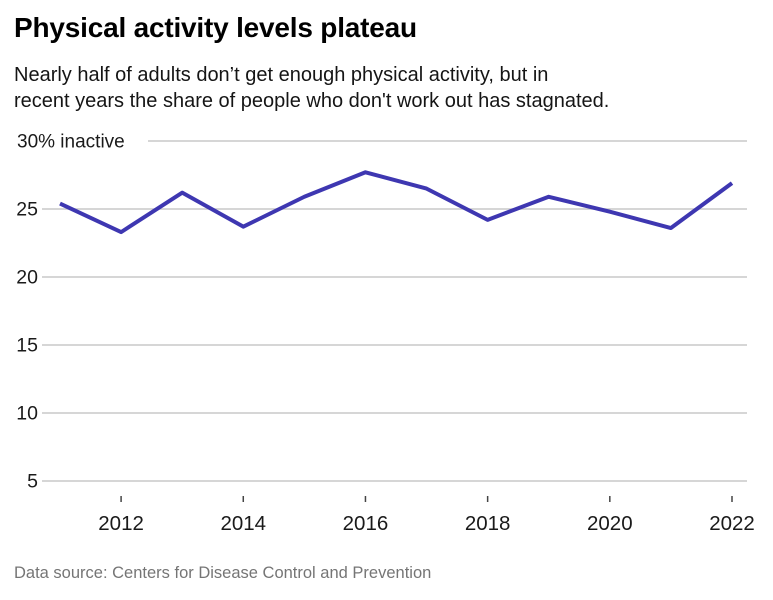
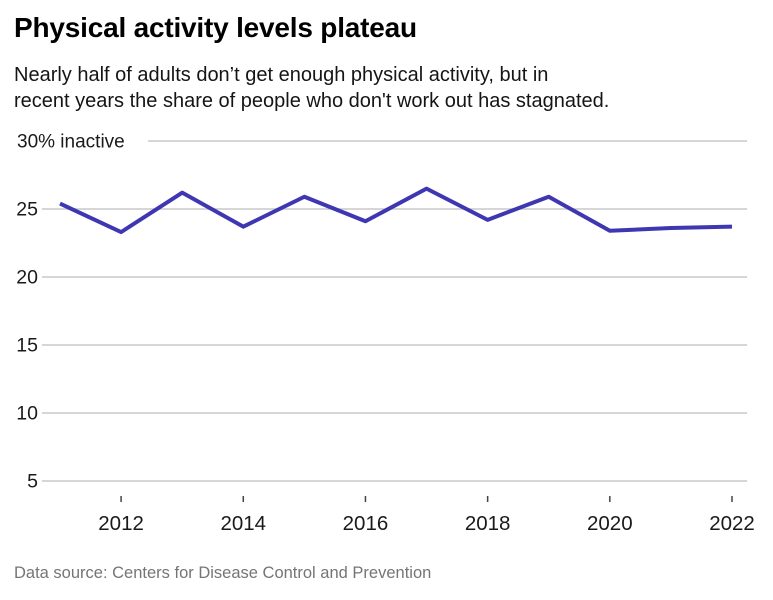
2016: 27.7 -> 24.1
2020: 24.8 -> 23.4
2022: 26.9 -> 23.7
